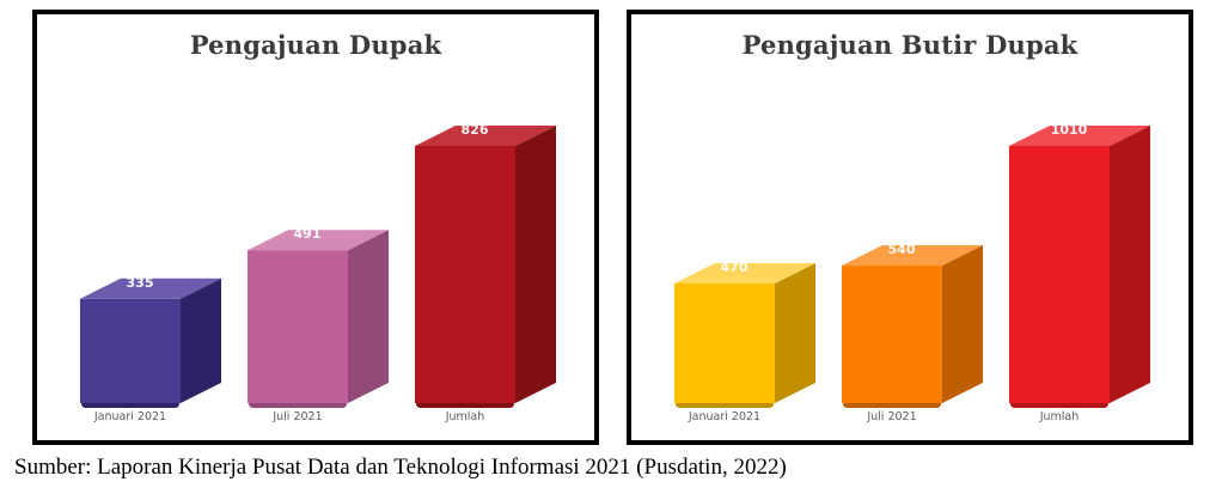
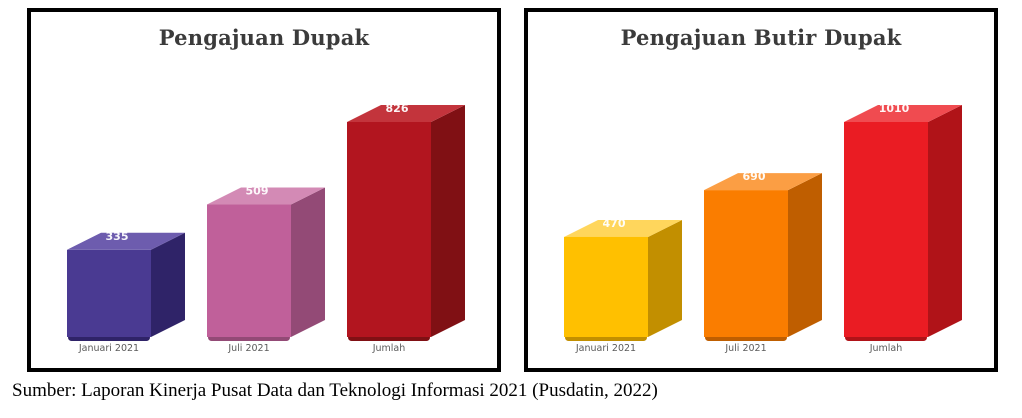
Pengajuan Dupak/Juli 2021: 491 -> 509
Pengajuan Butir Dupak/Juli 2021: 540 -> 690
